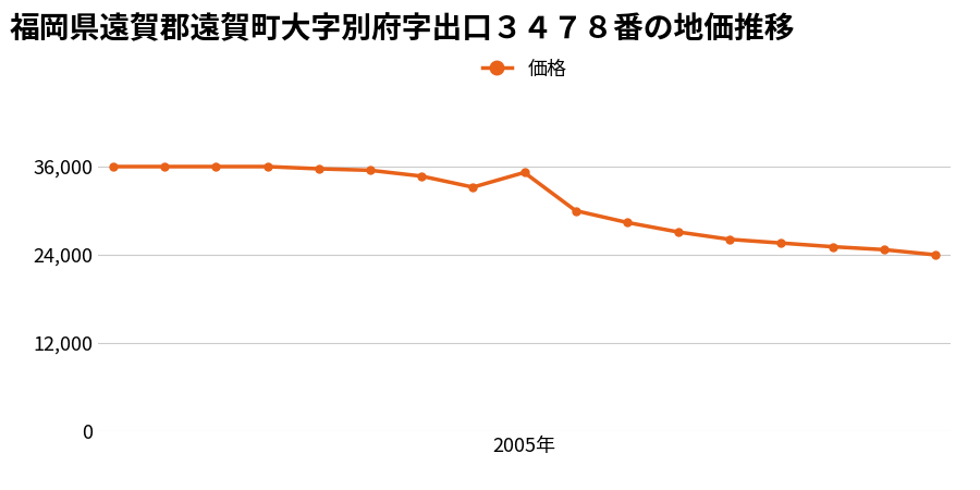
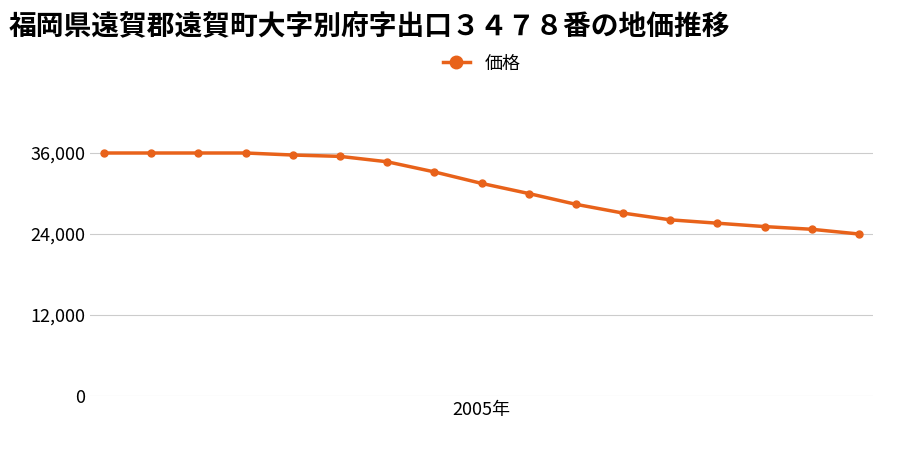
2005年: 35,200 -> 31,500
